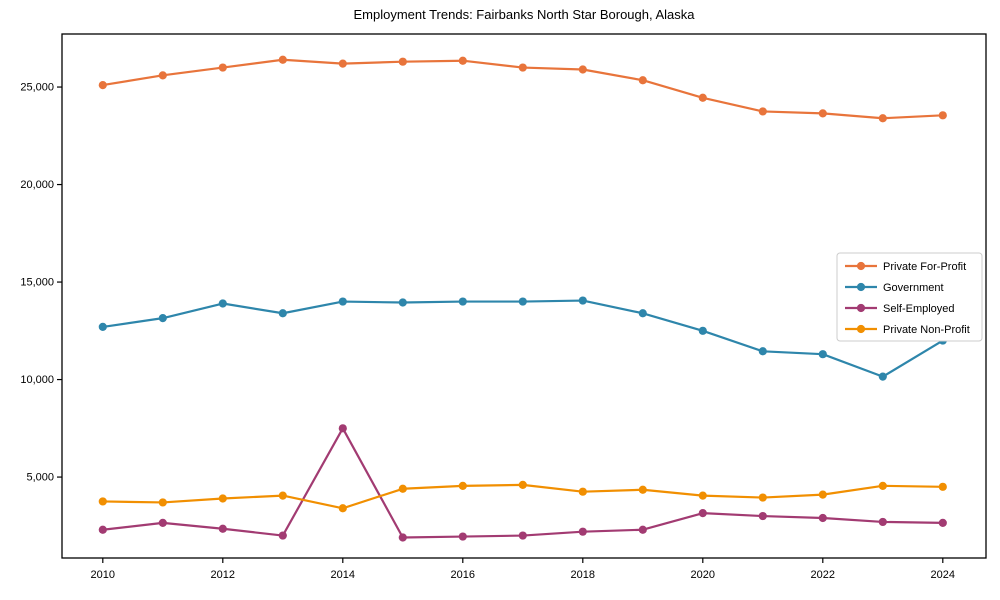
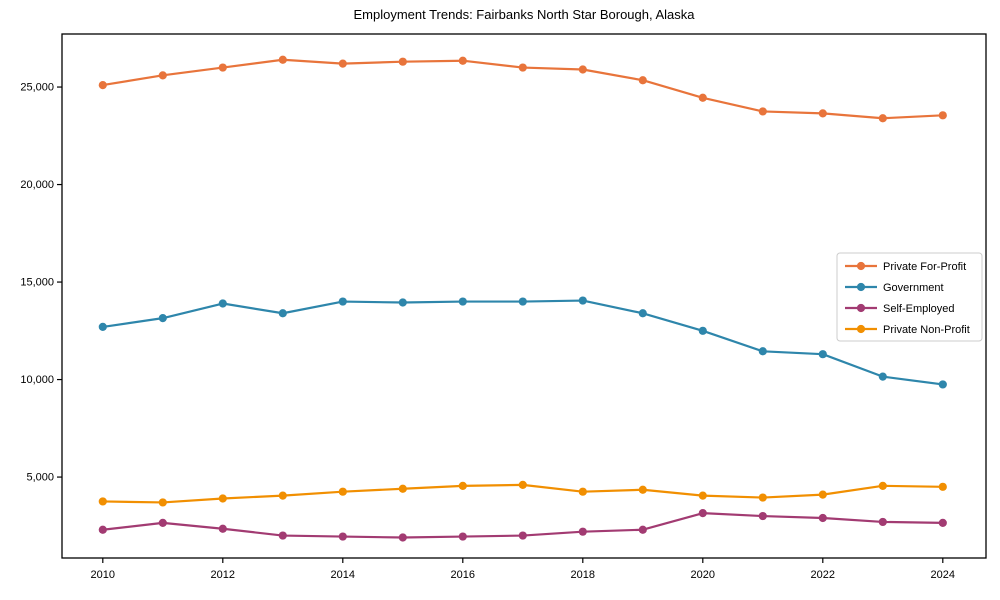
Self-Employed/2014: 7500 -> 2000
Private Non-Profit/2014: 3400 -> 4200
Government/2024: 12000 -> 9800
